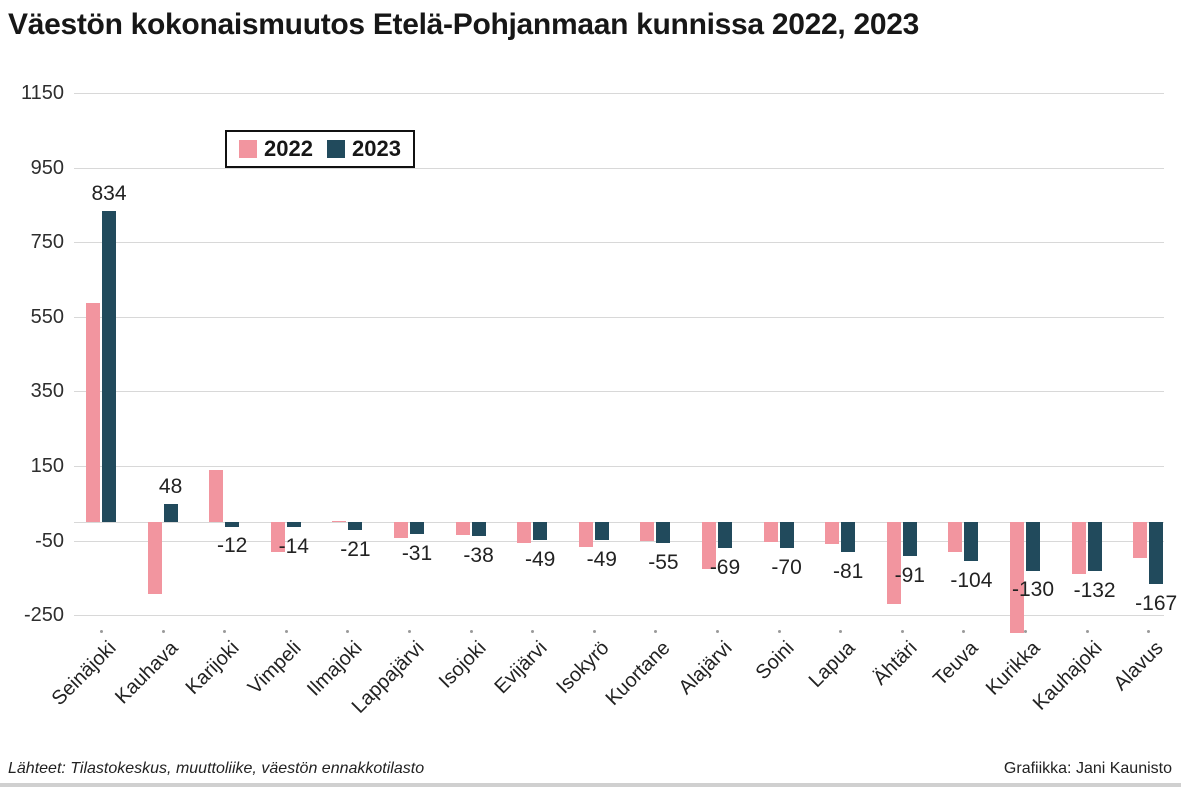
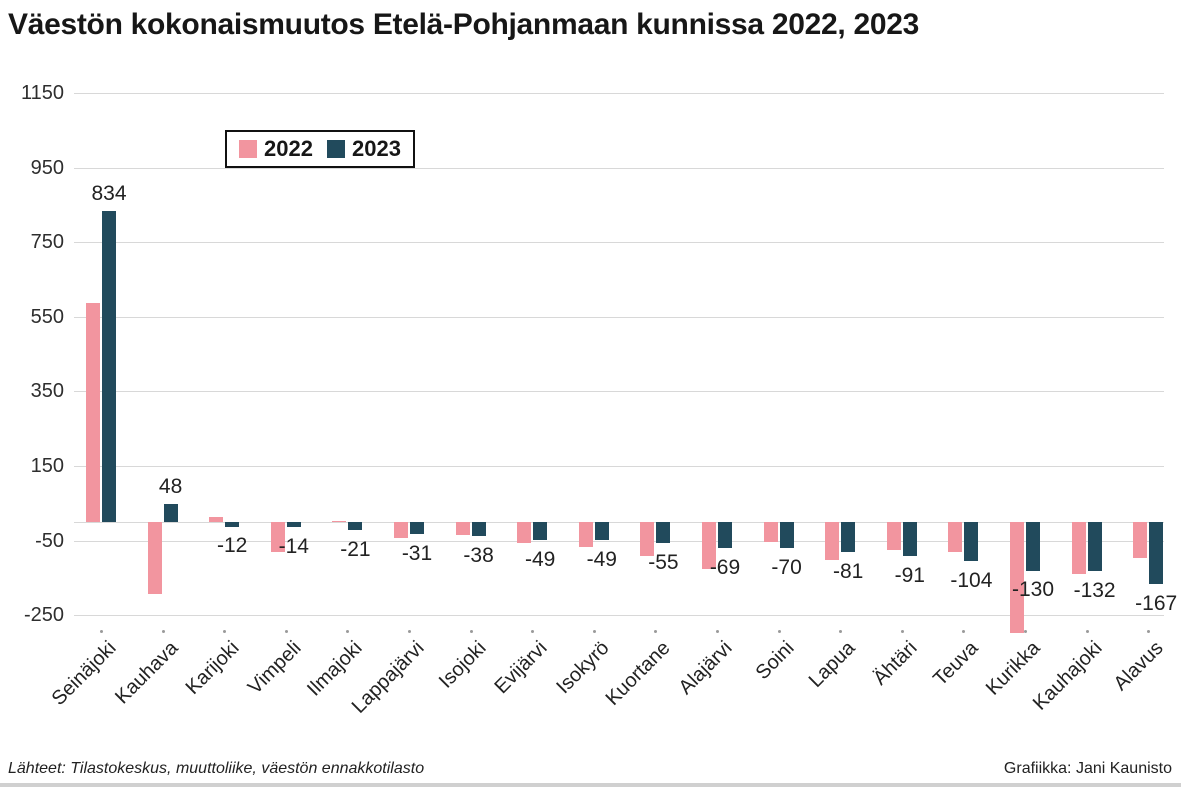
2022/Karijoki: 140 -> 10
2022/Kuortane: -50 -> -90
2022/Lapua: -60 -> -100
2022/Ähtäri: -220 -> -80
